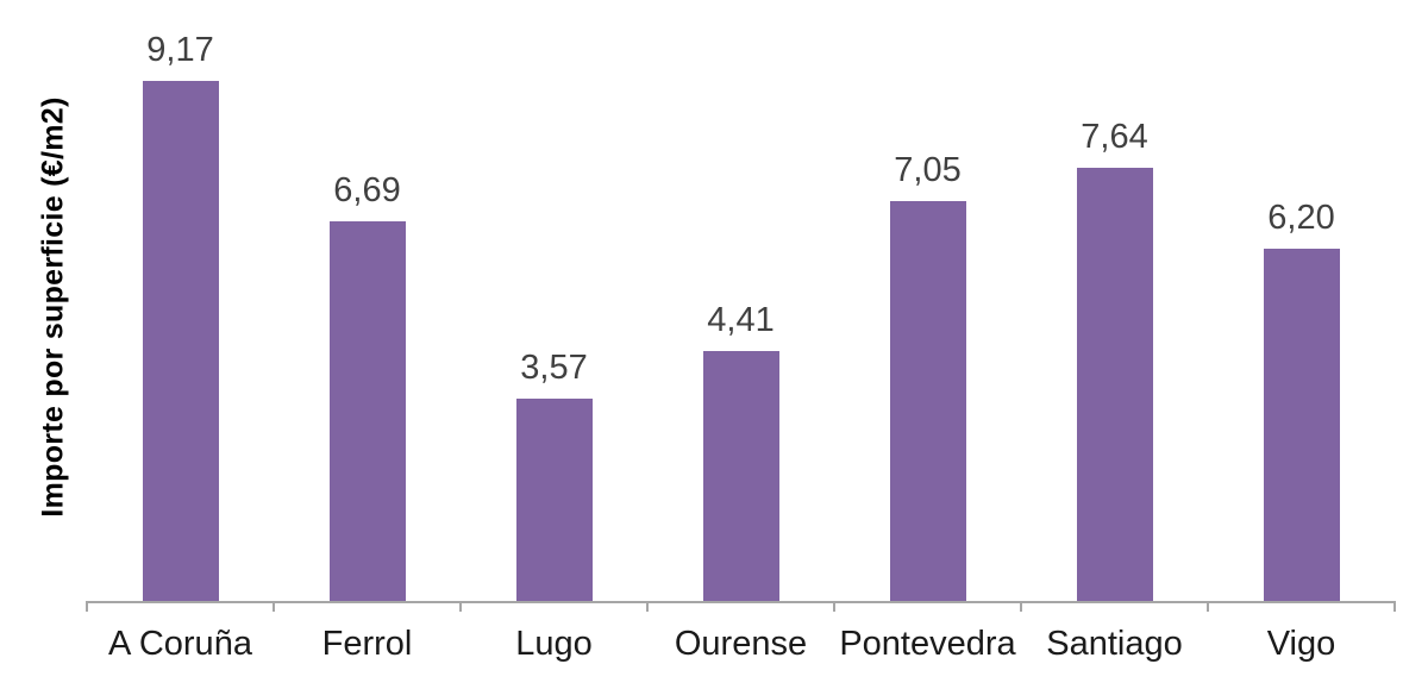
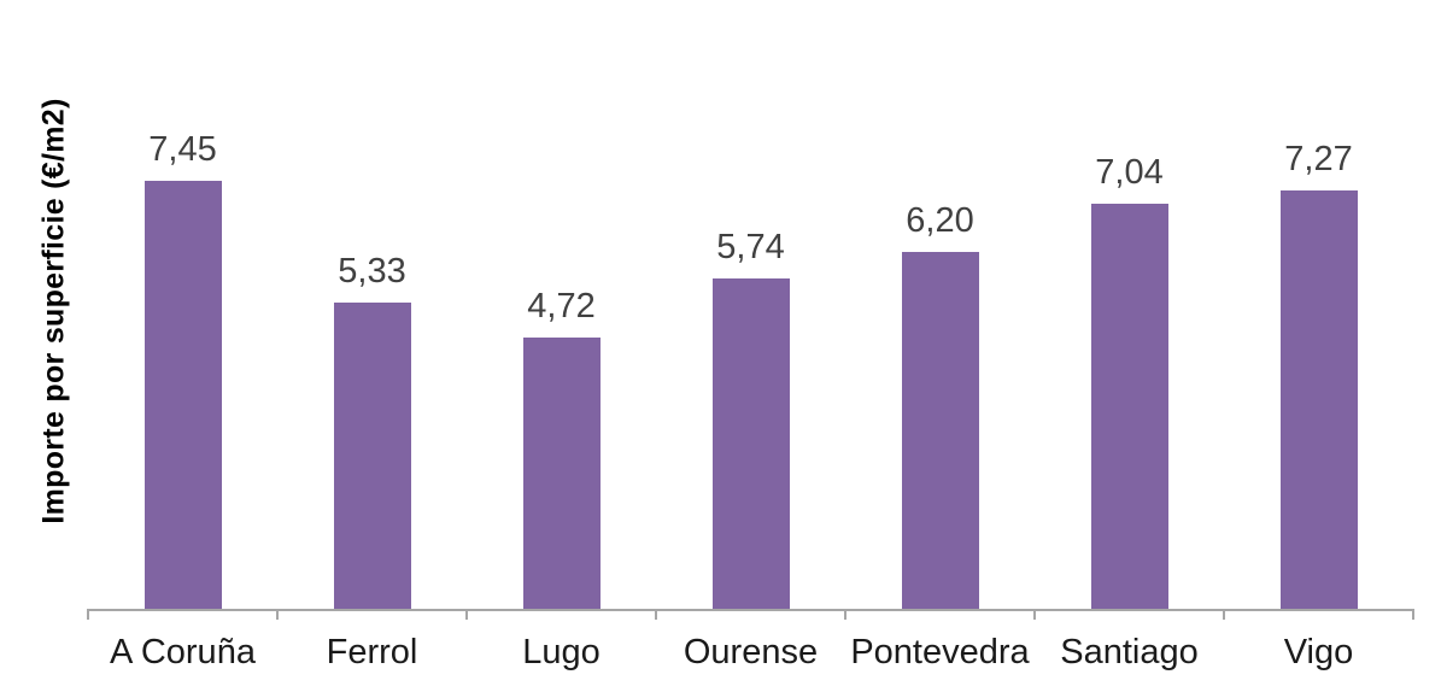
A Coruña: 9,17 -> 7,45
Ferrol: 6,69 -> 5,33
Lugo: 3,57 -> 4,72
Ourense: 4,41 -> 5,74
Pontevedra: 7,05 -> 6,20
Santiago: 7,64 -> 7,04
Vigo: 6,20 -> 7,27
